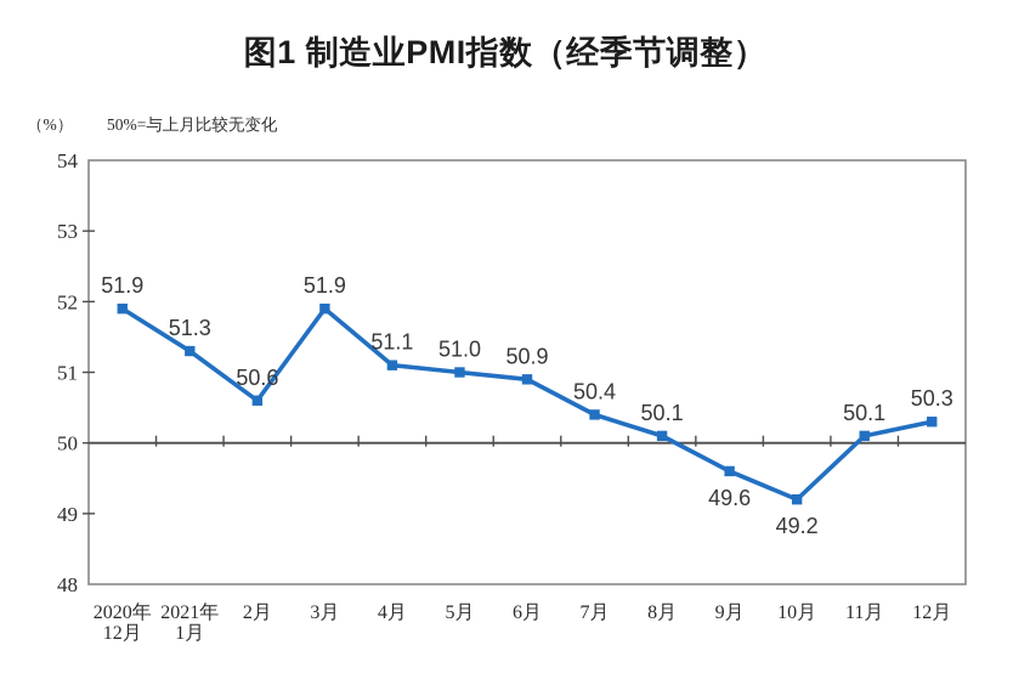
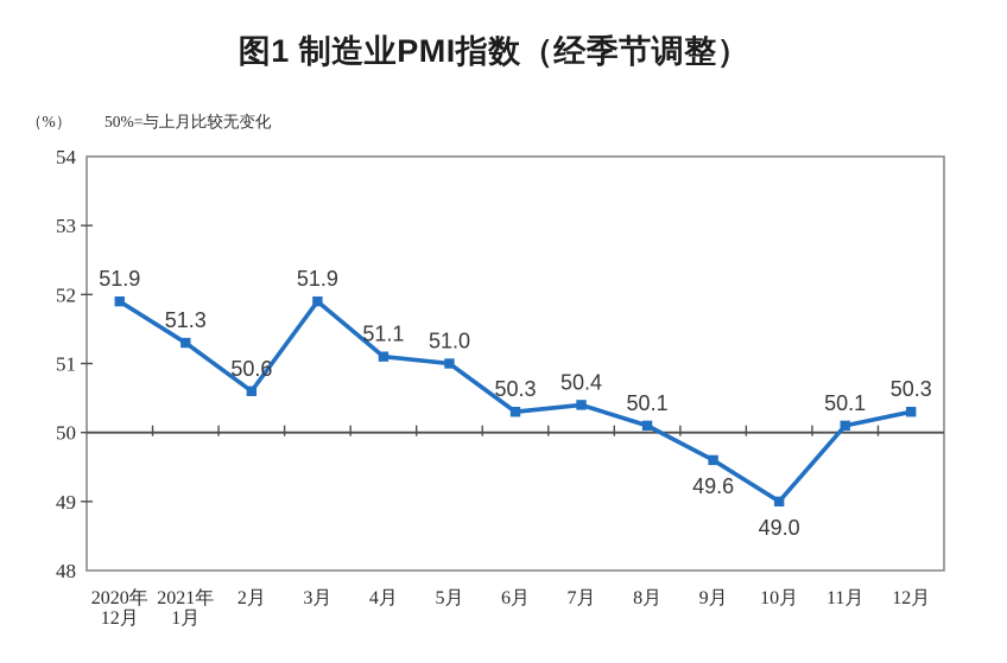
6月: 50.9 -> 50.3
10月: 49.2 -> 49.0
